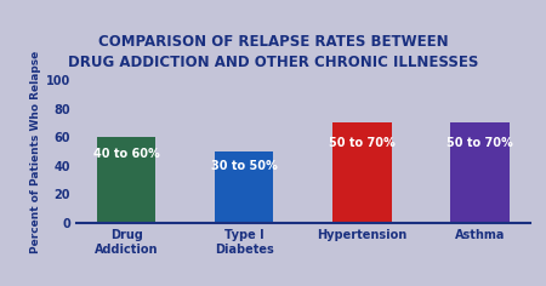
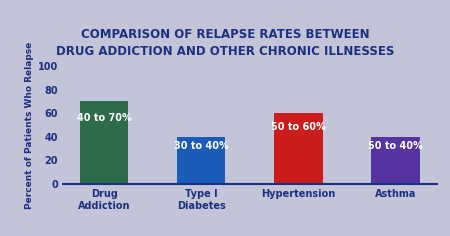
Drug Addiction: 60% -> 70%
Type I Diabetes: 50% -> 40%
Hypertension: 70% -> 60%
Asthma: 70% -> 40%
